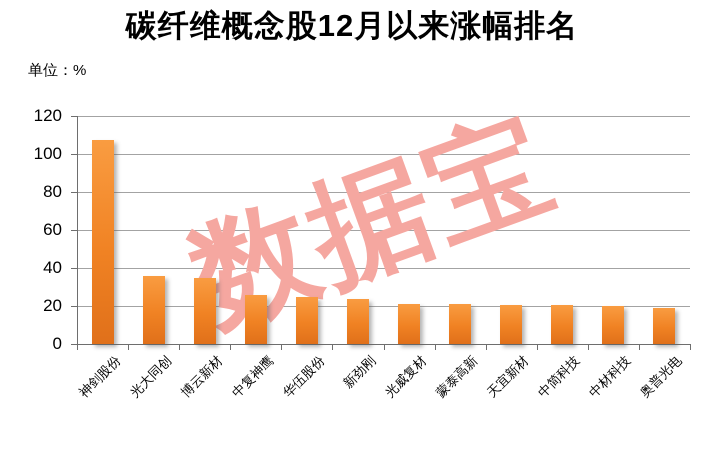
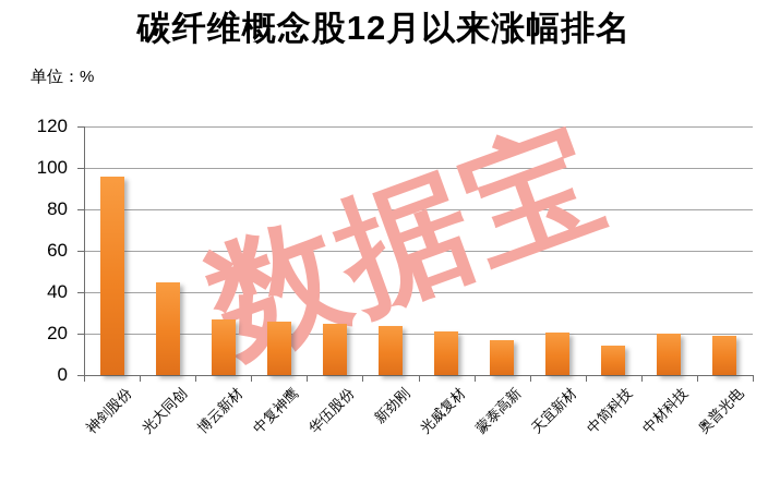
神剑股份: 108 -> 96
光大同创: 36 -> 45
博云新材: 35 -> 27
蒙泰高新: 21 -> 17
中简科技: 20 -> 14
